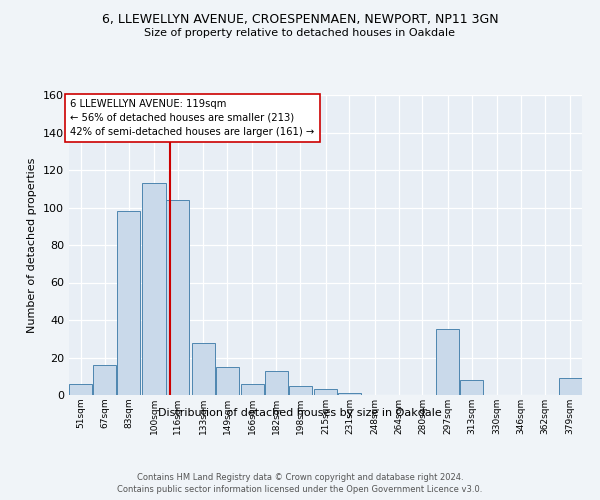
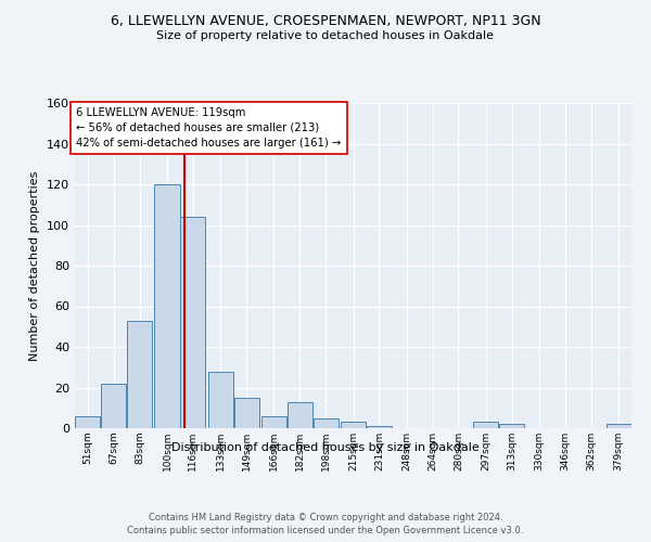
67sqm: 16 -> 22
83sqm: 98 -> 53
100sqm: 113 -> 120
297sqm: 35 -> 3
313sqm: 8 -> 2
379sqm: 9 -> 2
